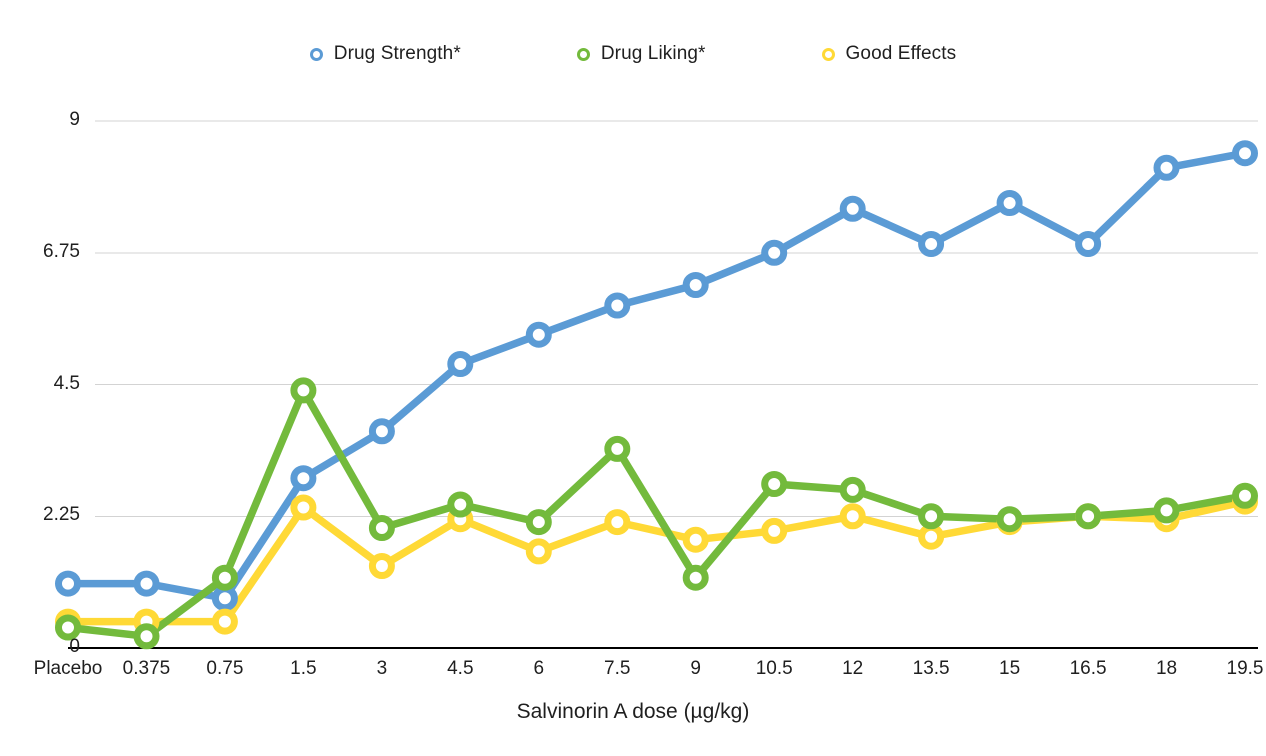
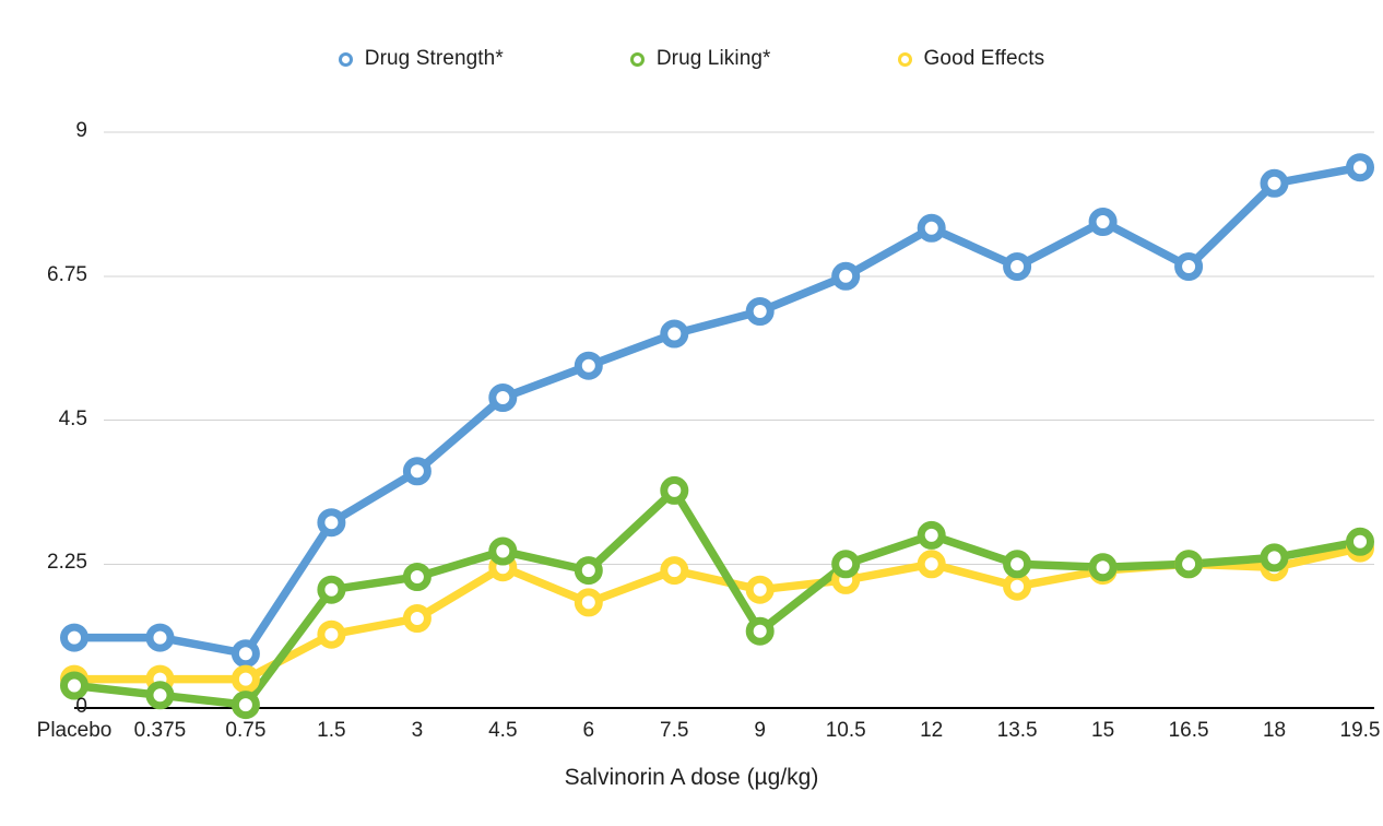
Drug Liking*/0.75: 1.2 -> 0.1
Drug Liking*/1.5: 4.4 -> 1.9
Good Effects/1.5: 2.4 -> 1.1
Drug Liking*/10.5: 2.8 -> 2.2
